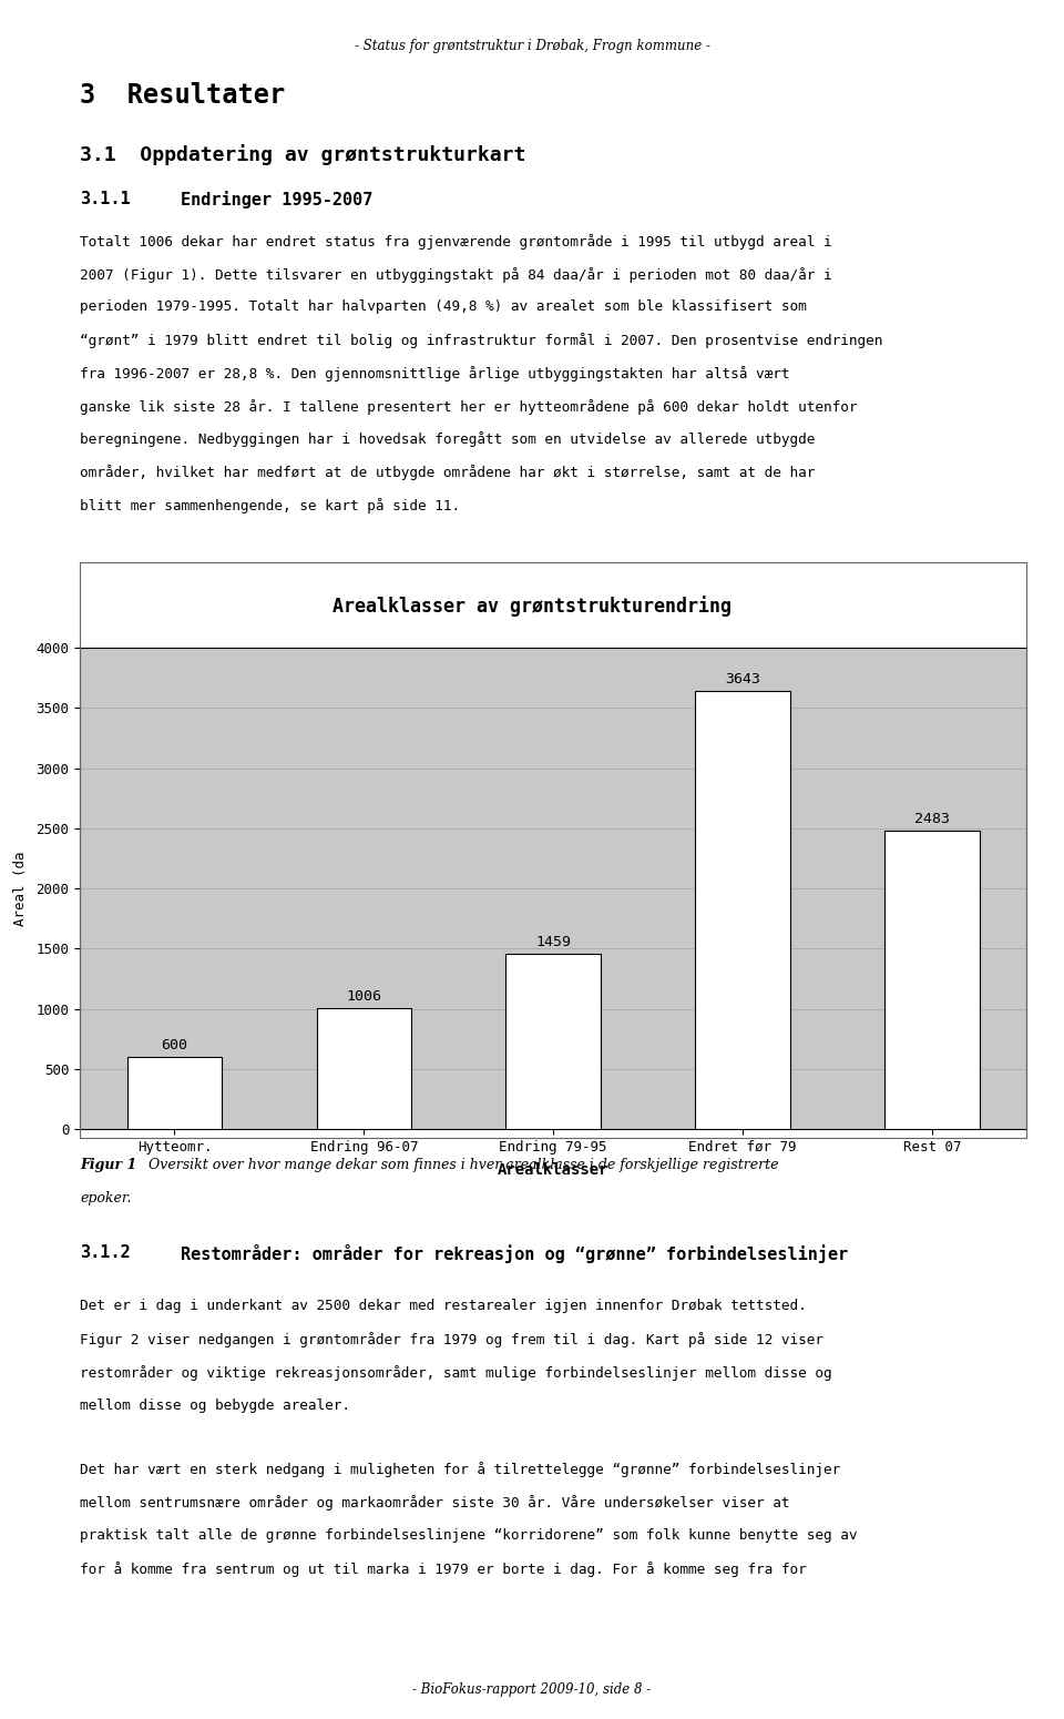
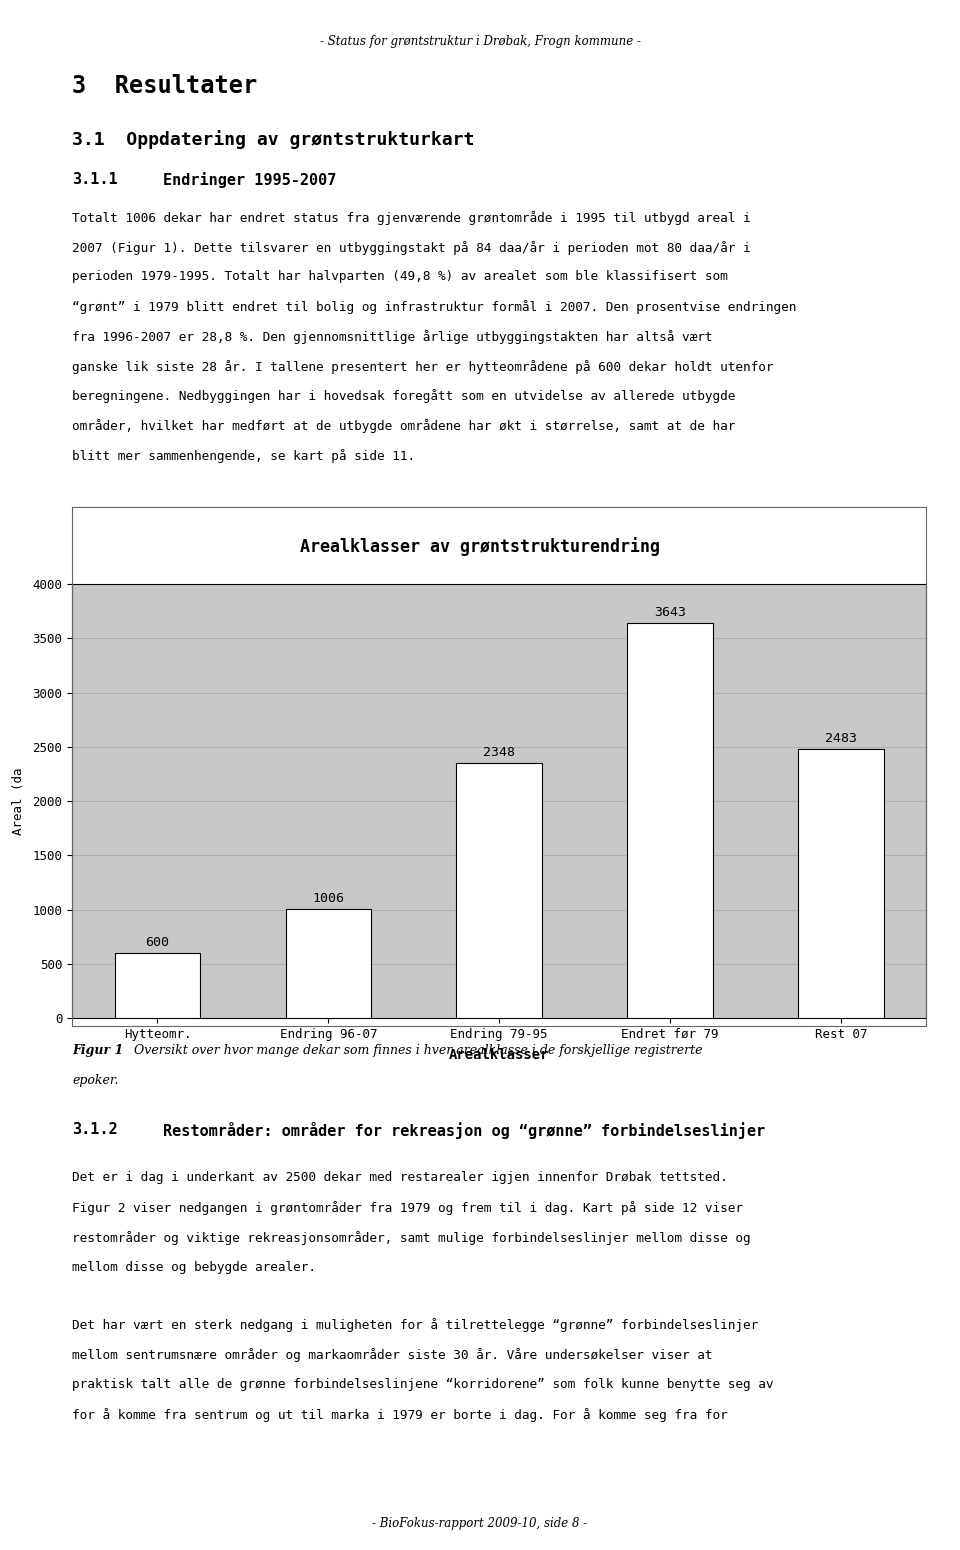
Endring 79-95: 1459 -> 2348
